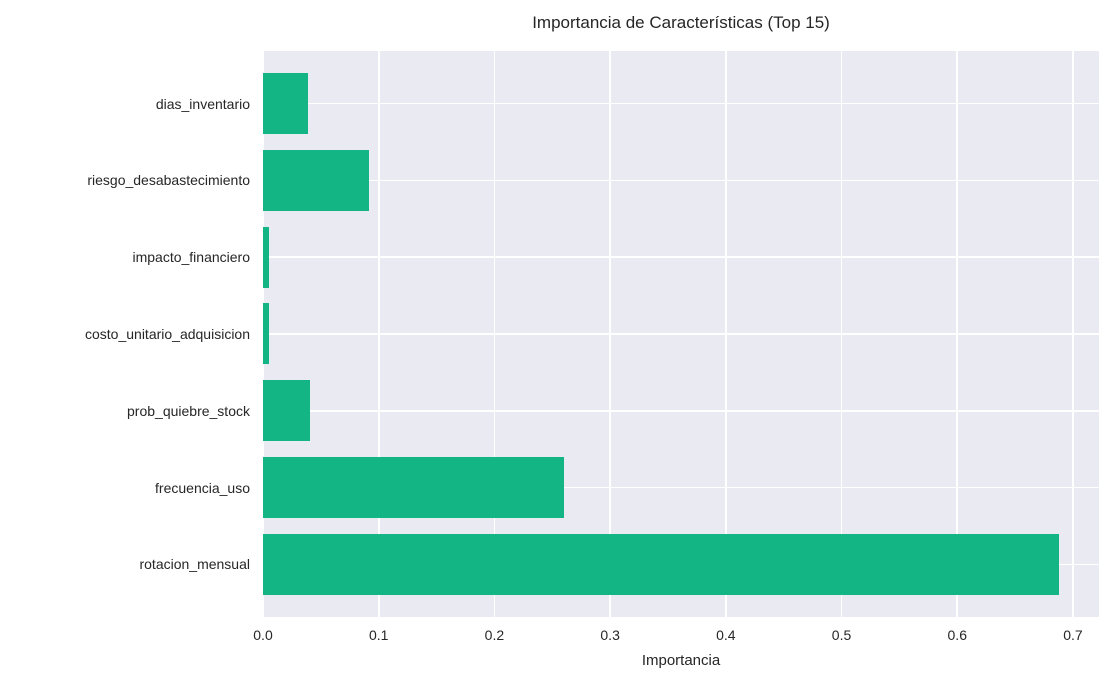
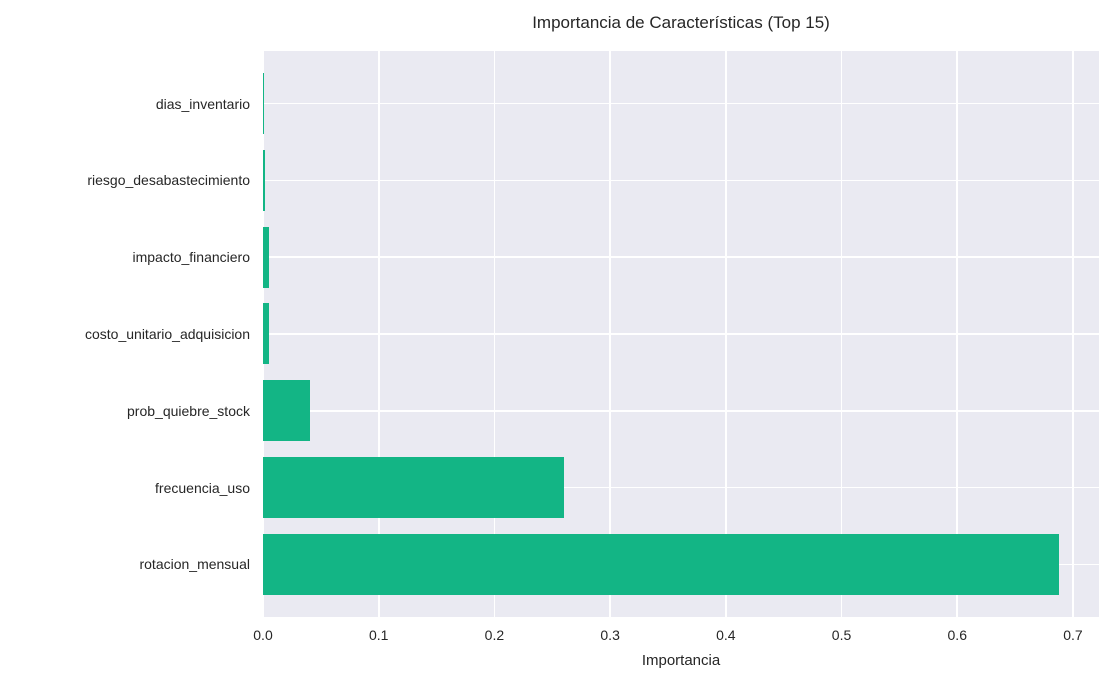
dias_inventario: 0.039 -> 0.001
riesgo_desabastecimiento: 0.092 -> 0.002
